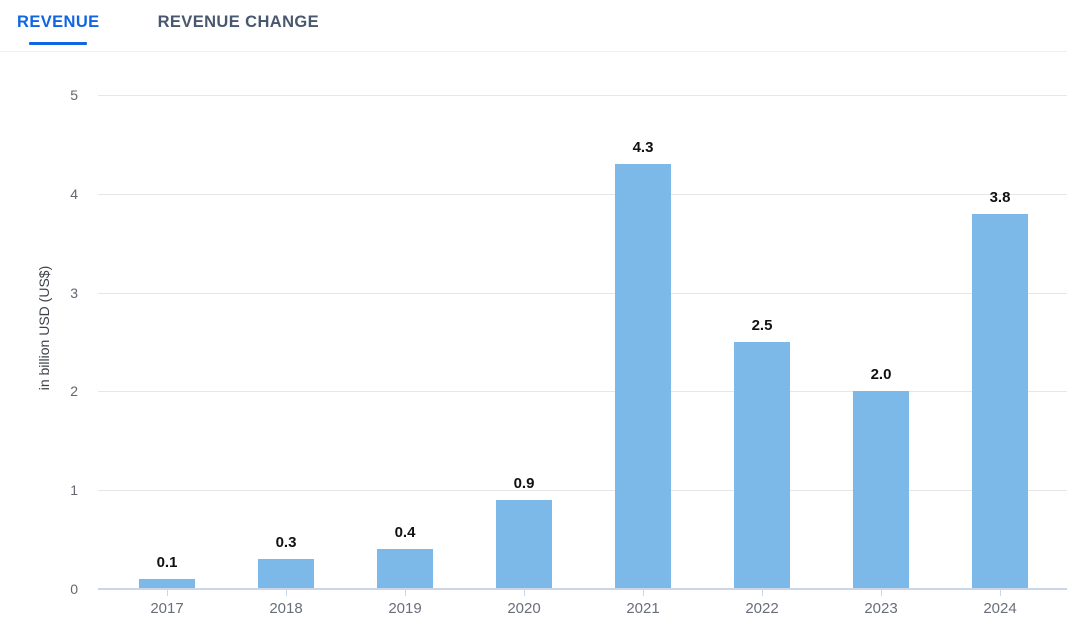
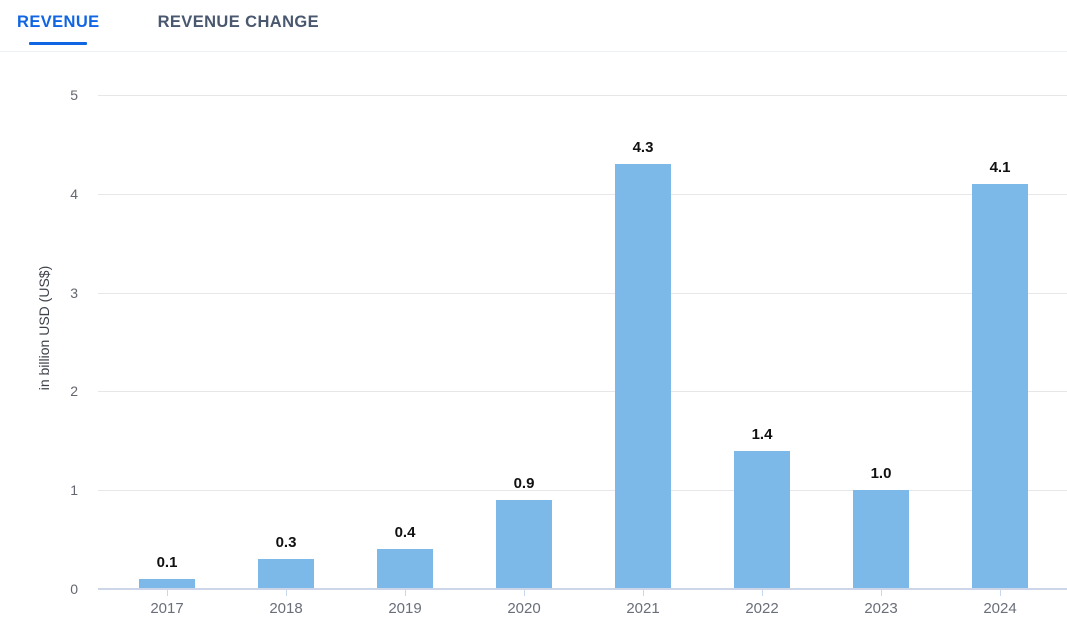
2022: 2.5 -> 1.4
2023: 2.0 -> 1.0
2024: 3.8 -> 4.1
